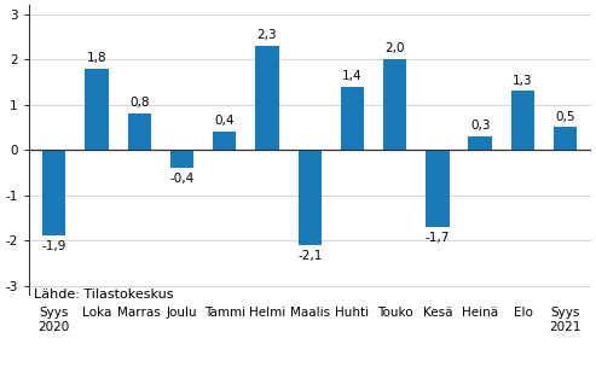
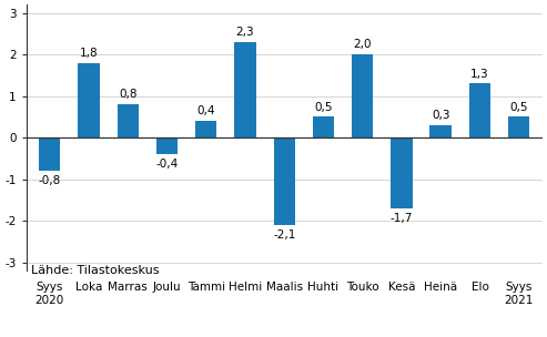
Syys 2020: -1,9 -> -0,8
Huhti: 1,4 -> 0,5
